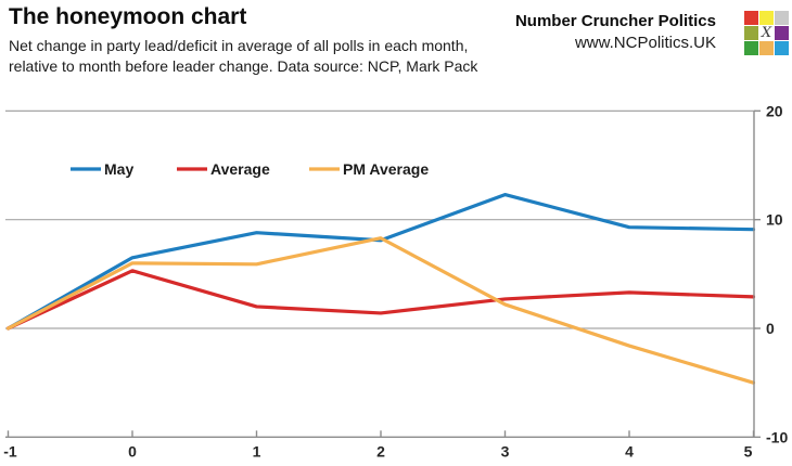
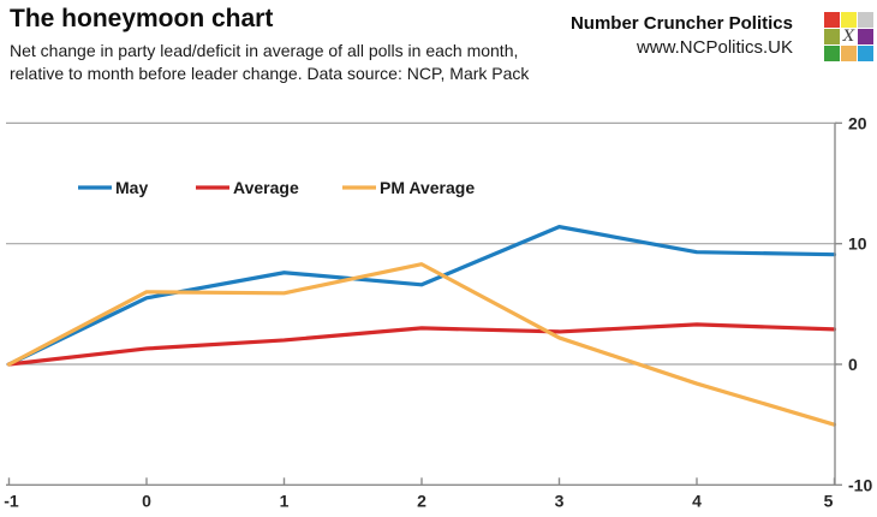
May/0: 6.5 -> 5.5
Average/0: 5.3 -> 1.3
May/1: 8.8 -> 7.6
May/2: 8.1 -> 6.6
Average/2: 1.4 -> 3.0
May/3: 12.3 -> 11.4
